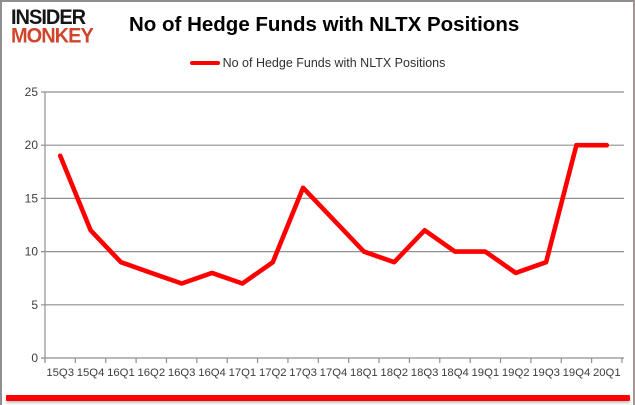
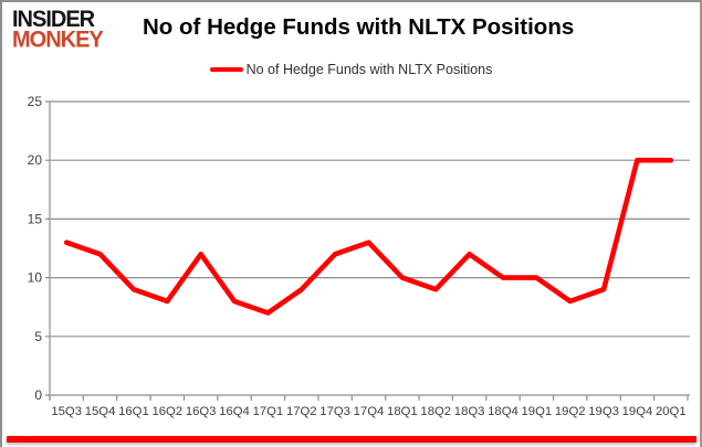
15Q3: 19 -> 13
16Q3: 7 -> 12
17Q3: 16 -> 12
